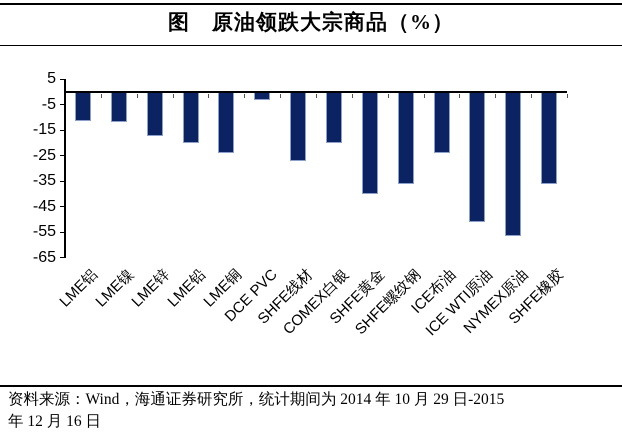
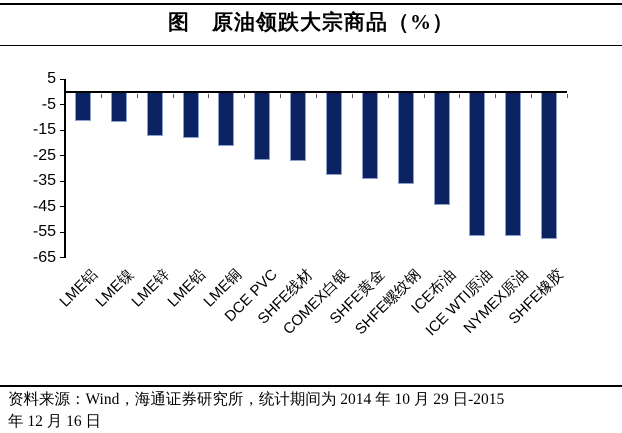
LME铅: -20 -> -18
LME铜: -24 -> -21
DCE PVC: -3 -> -27
COMEX白银: -20 -> -33
SHFE黄金: -40 -> -34
ICE布油: -24 -> -44
ICE WTI原油: -51 -> -56
SHFE橡胶: -36 -> -58
